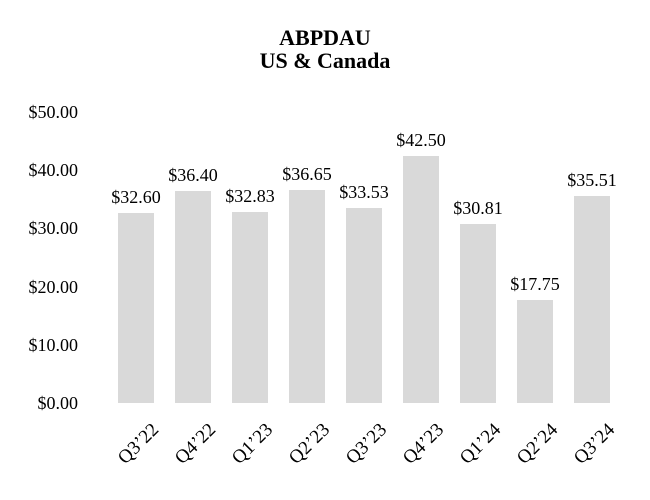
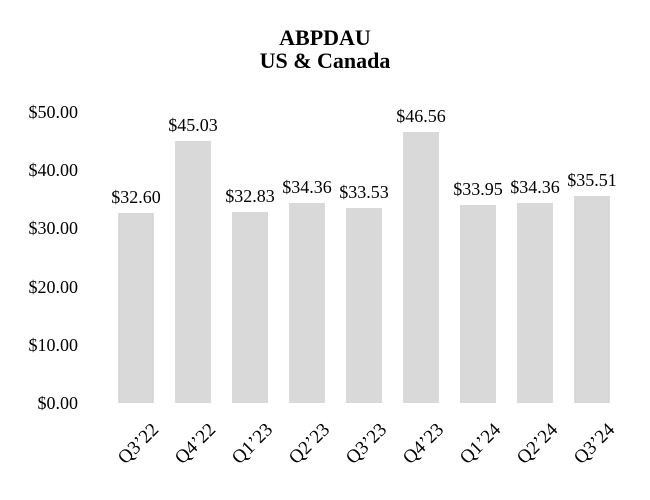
Q4’22: $36.40 -> $45.03
Q2’23: $36.65 -> $34.36
Q4’23: $42.50 -> $46.56
Q1’24: $30.81 -> $33.95
Q2’24: $17.75 -> $34.36
